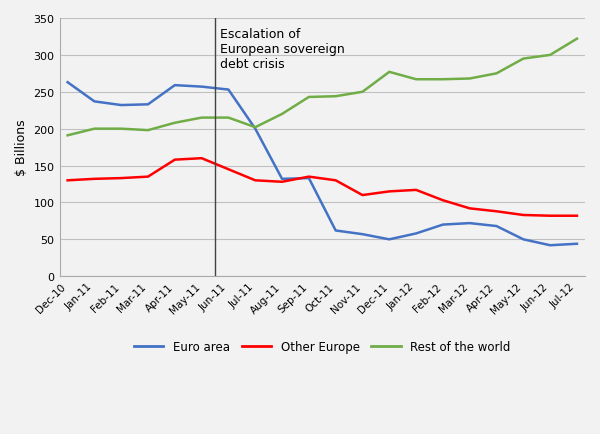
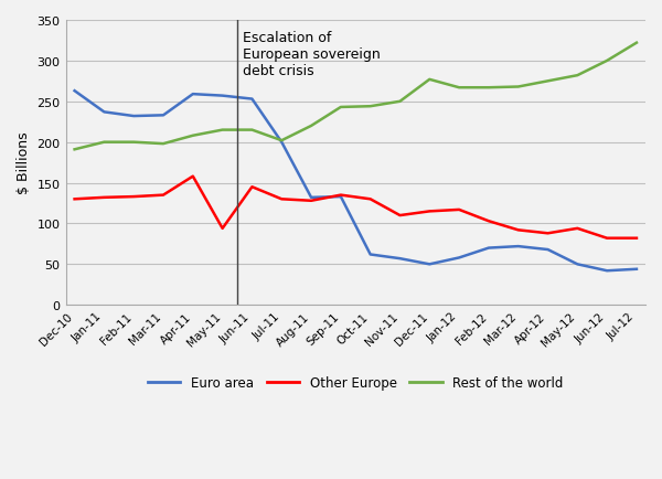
Other Europe/May-11: 160 -> 94
Other Europe/May-12: 83 -> 94
Rest of the world/May-12: 295 -> 282
